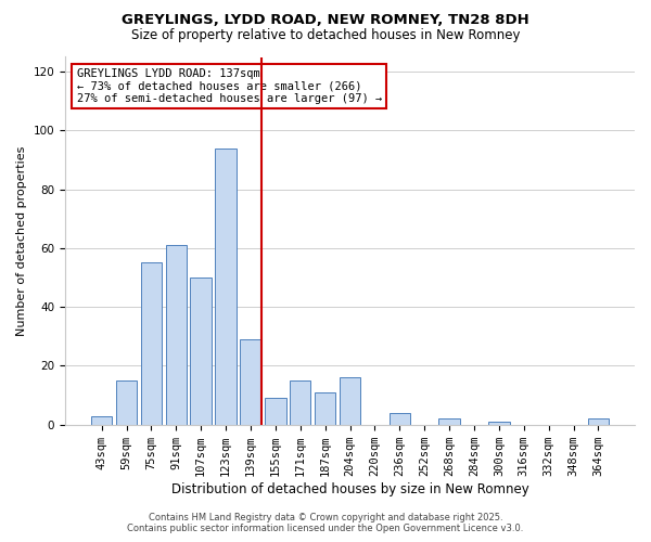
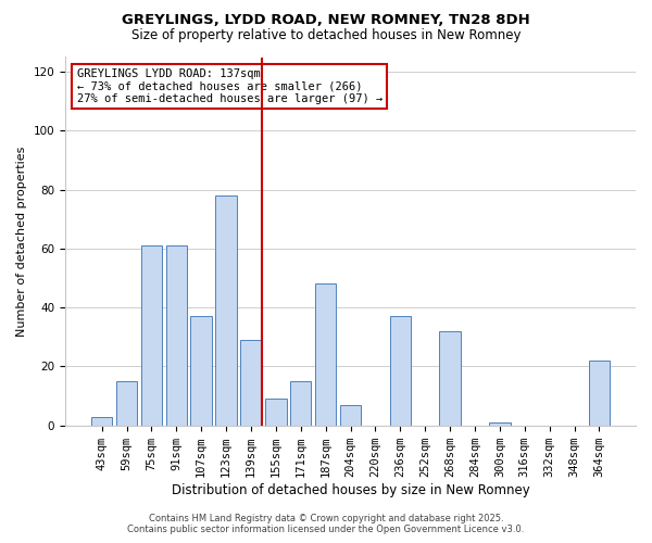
75sqm: 55 -> 61
107sqm: 50 -> 37
123sqm: 94 -> 78
187sqm: 11 -> 48
204sqm: 16 -> 7
236sqm: 4 -> 37
268sqm: 2 -> 32
364sqm: 2 -> 22
